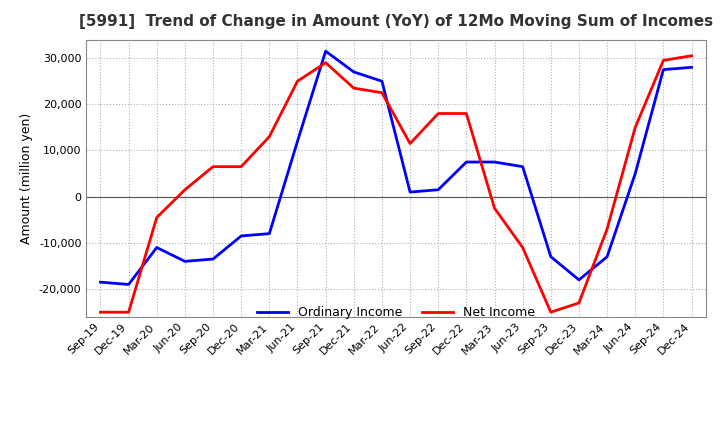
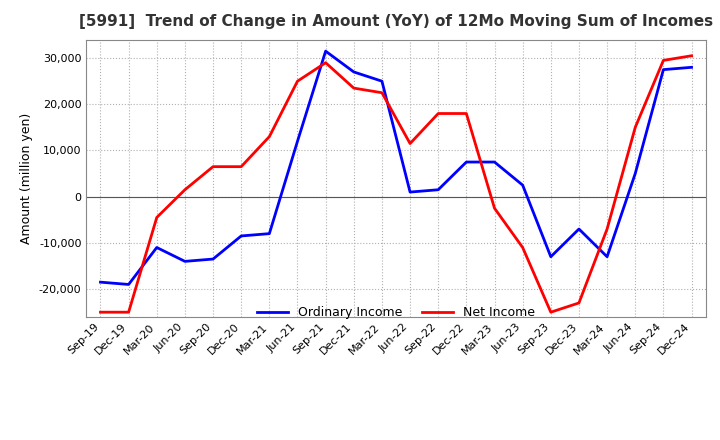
Ordinary Income/Jun-23: 6,500 -> 2,500
Ordinary Income/Dec-23: -18,000 -> -7,000
